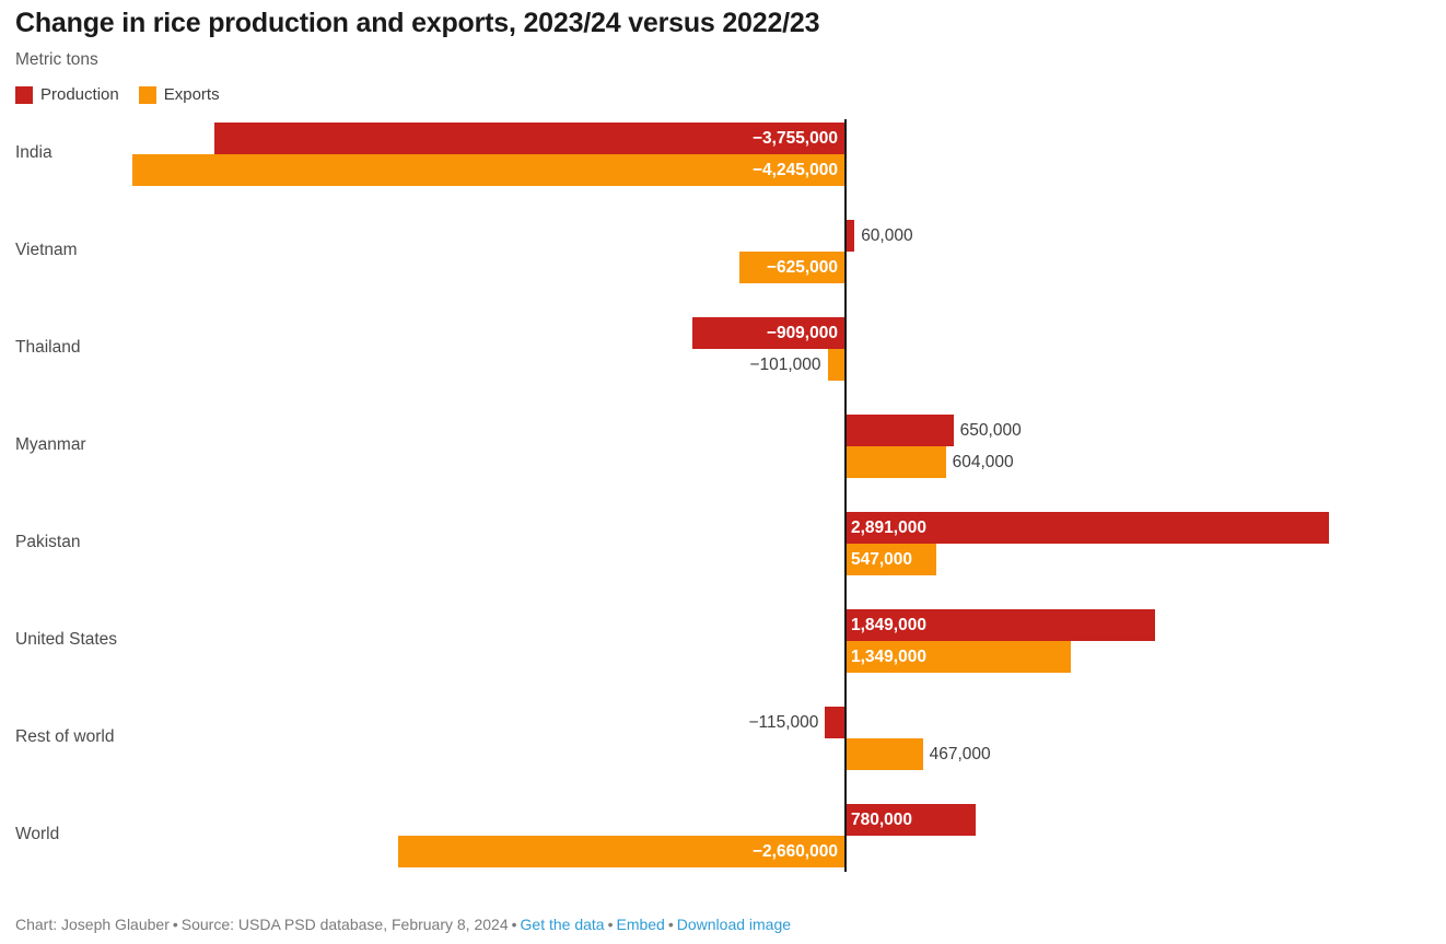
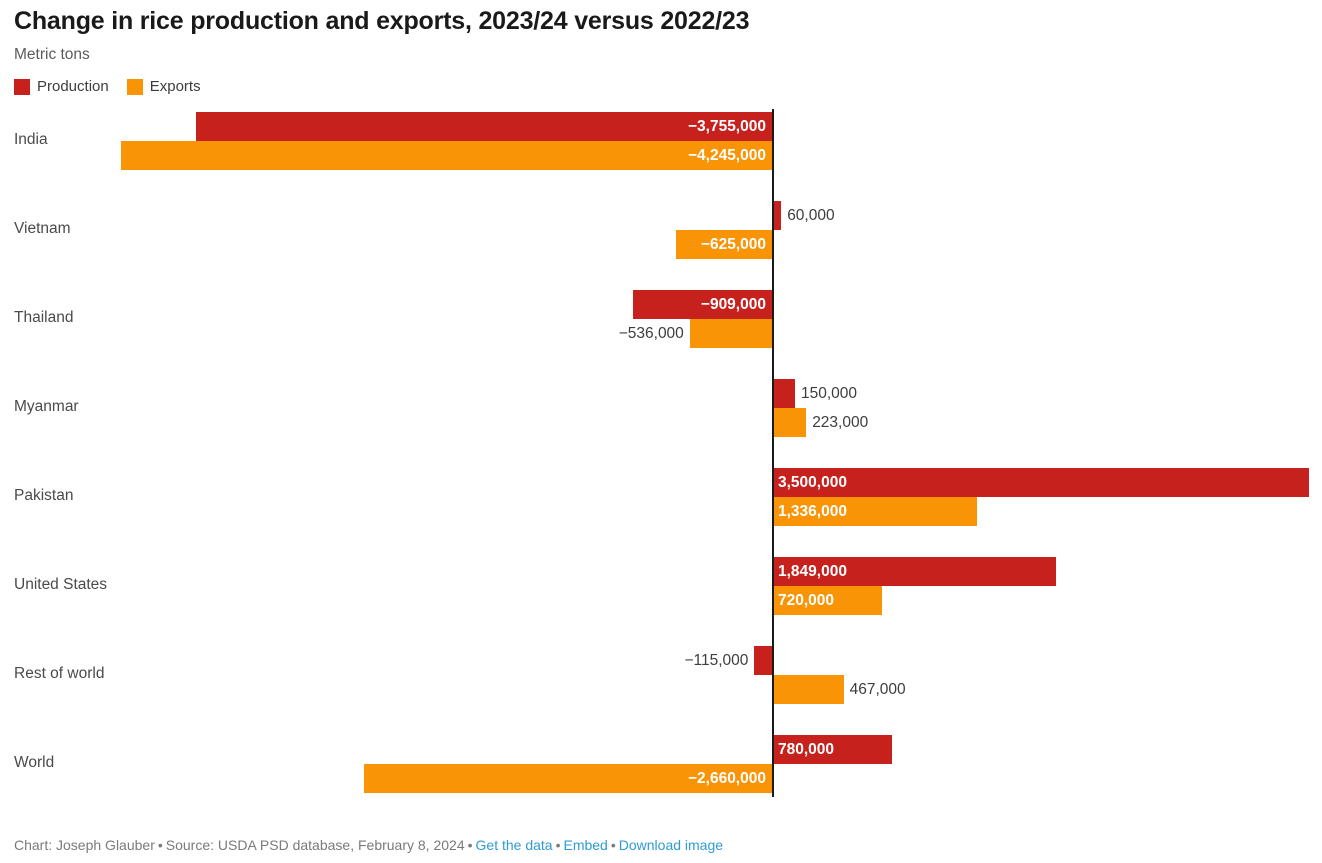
Exports/Thailand: −101,000 -> −536,000
Production/Myanmar: 650,000 -> 150,000
Exports/Myanmar: 604,000 -> 223,000
Production/Pakistan: 2,891,000 -> 3,500,000
Exports/Pakistan: 547,000 -> 1,336,000
Exports/United States: 1,349,000 -> 720,000
